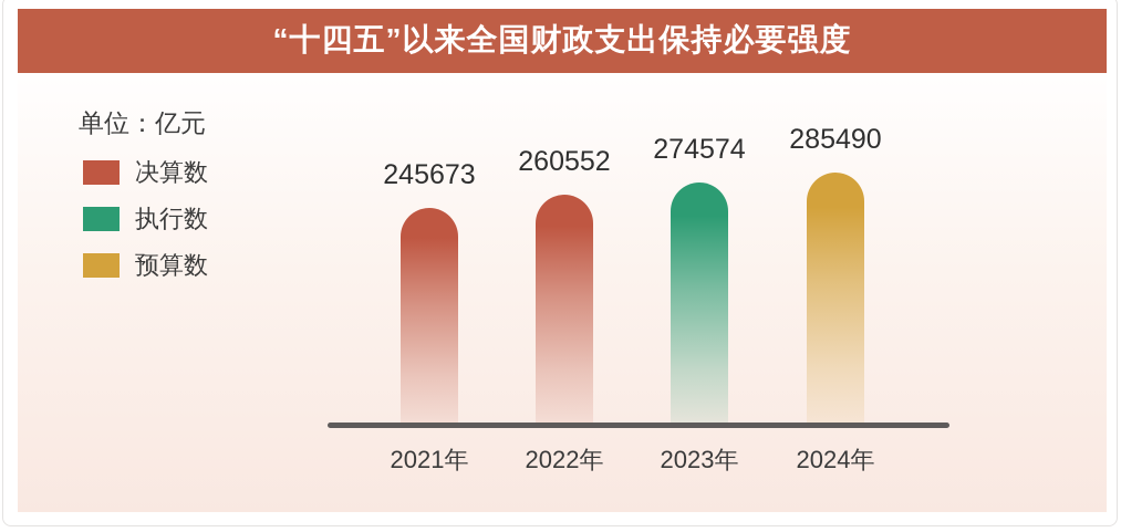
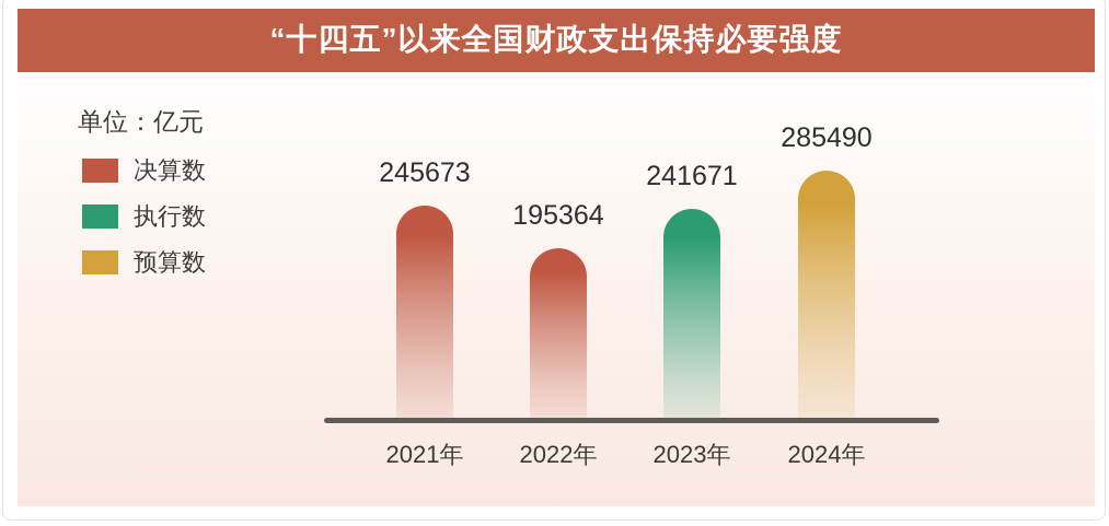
2022年: 260552 -> 195364
2023年: 274574 -> 241671
